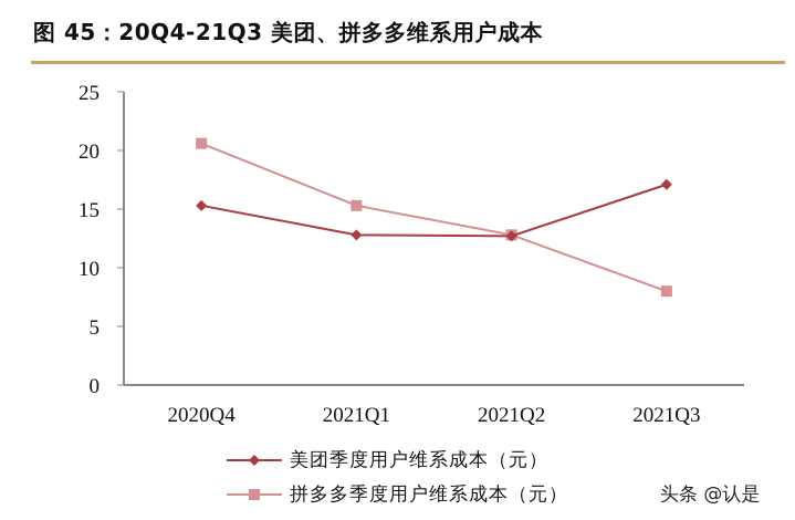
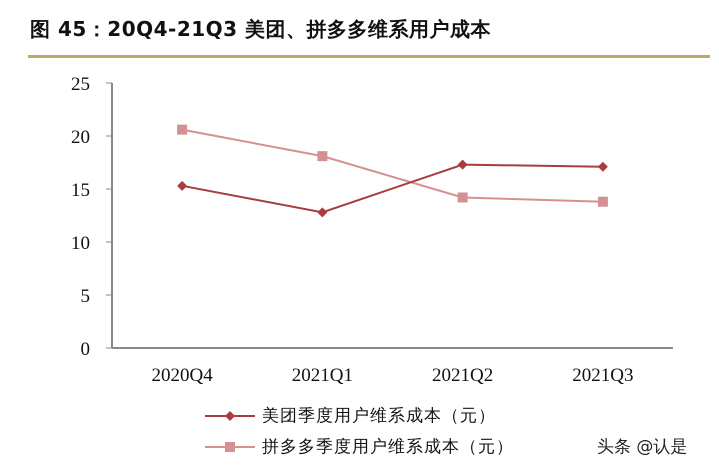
拼多多季度用户维系成本（元）/2021Q1: 15.3 -> 18.1
美团季度用户维系成本（元）/2021Q2: 12.7 -> 17.3
拼多多季度用户维系成本（元）/2021Q2: 12.8 -> 14.2
拼多多季度用户维系成本（元）/2021Q3: 8.0 -> 13.8
